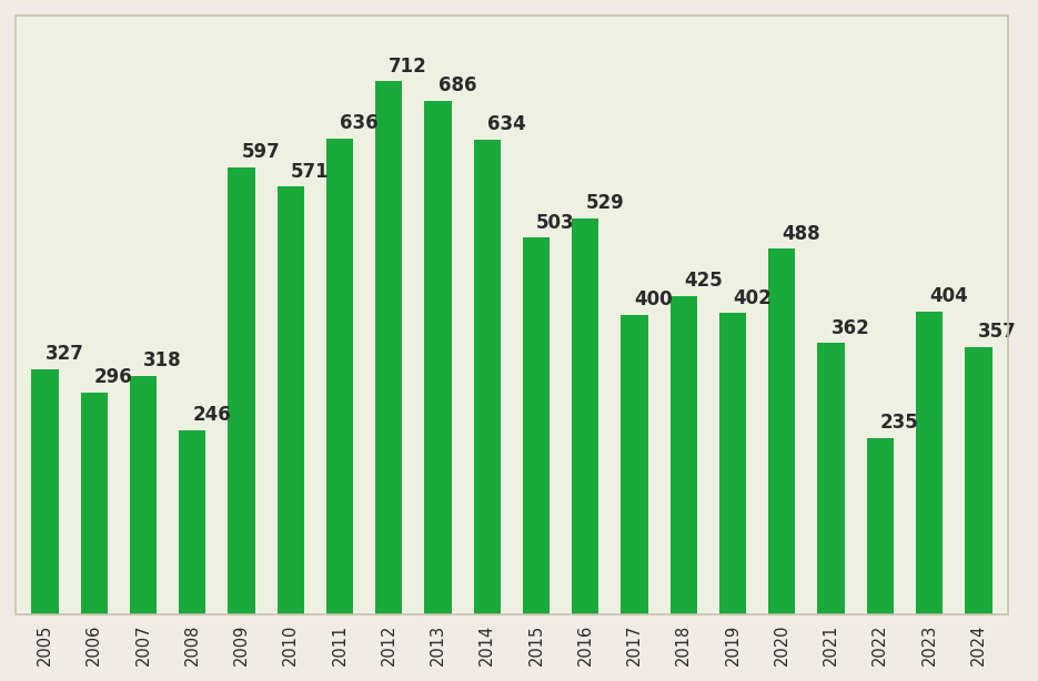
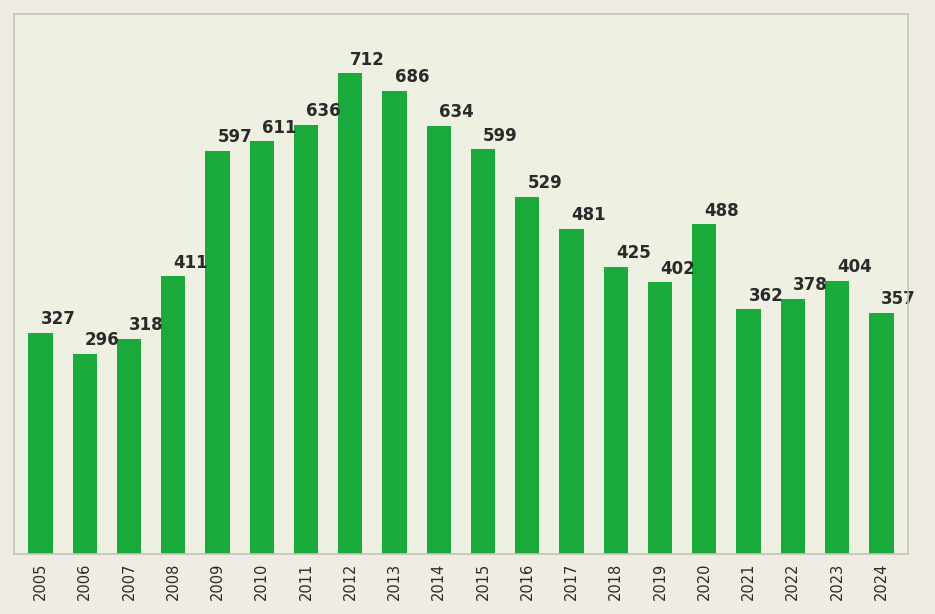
2008: 246 -> 411
2010: 571 -> 611
2015: 503 -> 599
2017: 400 -> 481
2022: 235 -> 378
